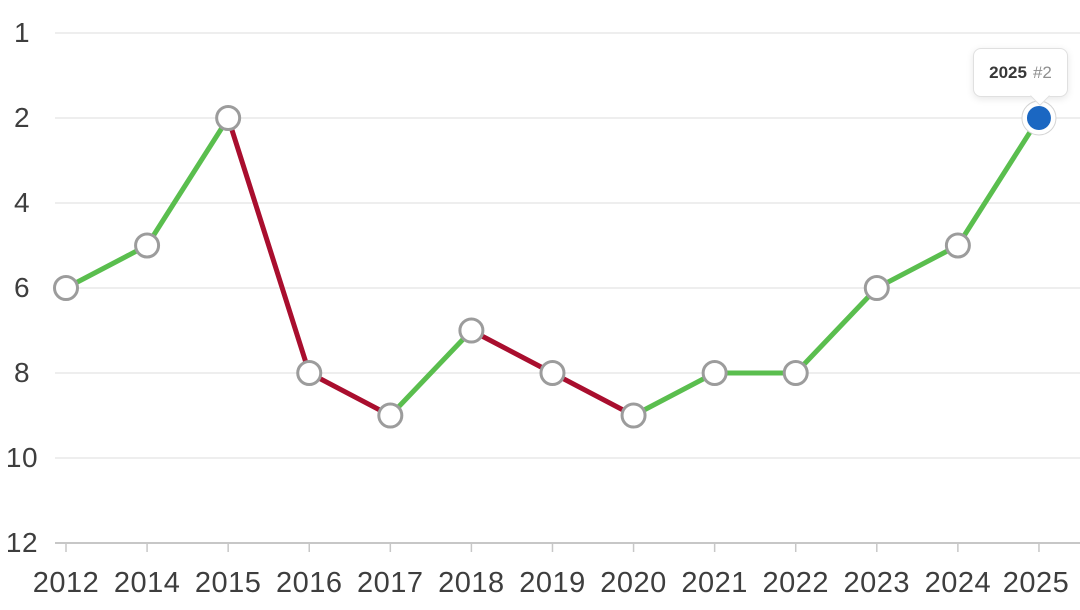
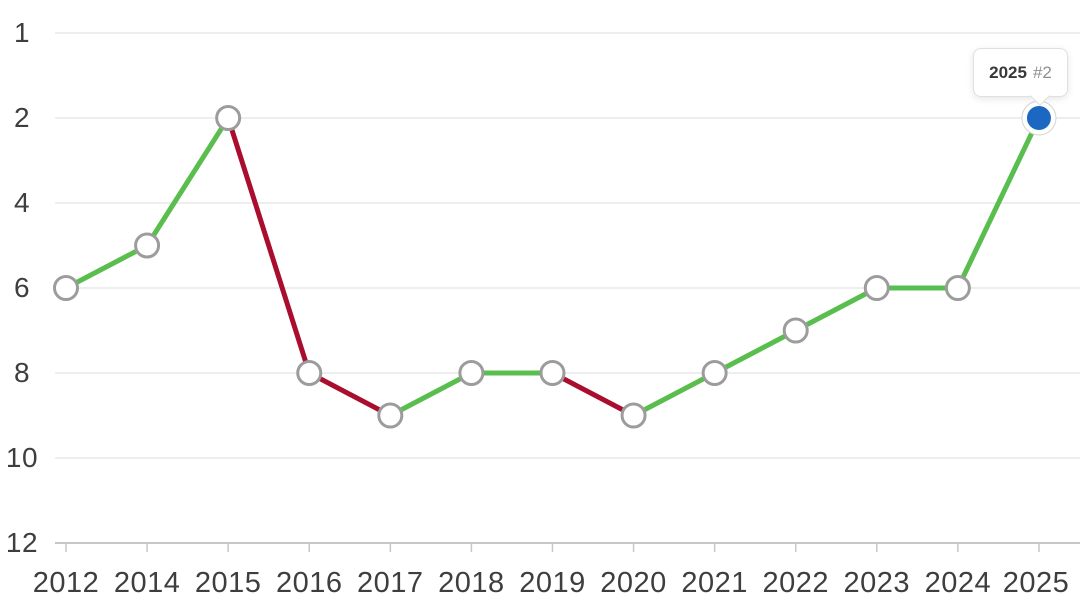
2018: 7 -> 8
2022: 8 -> 7
2024: 5 -> 6
